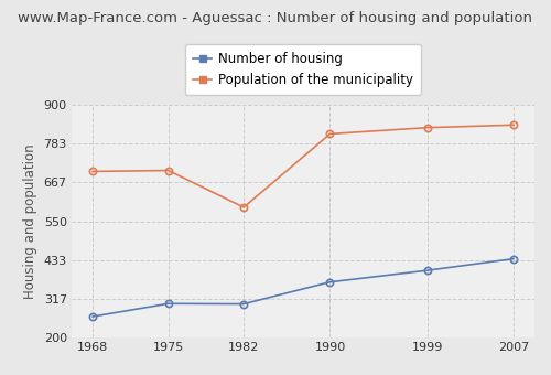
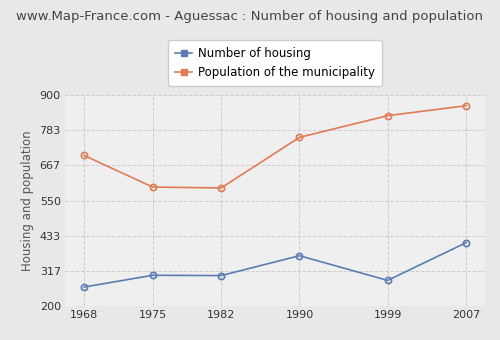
Population of the municipality/1975: 703 -> 595
Population of the municipality/1990: 813 -> 760
Number of housing/1999: 402 -> 285
Number of housing/2007: 437 -> 410
Population of the municipality/2007: 840 -> 865
